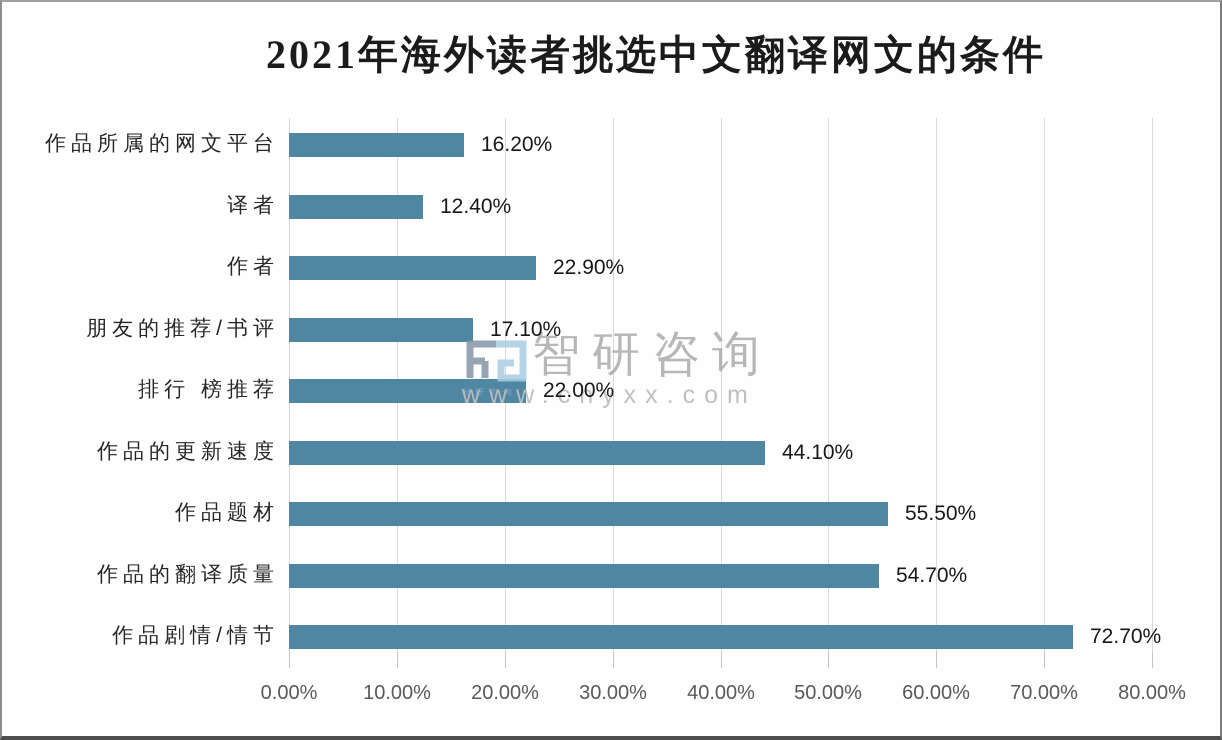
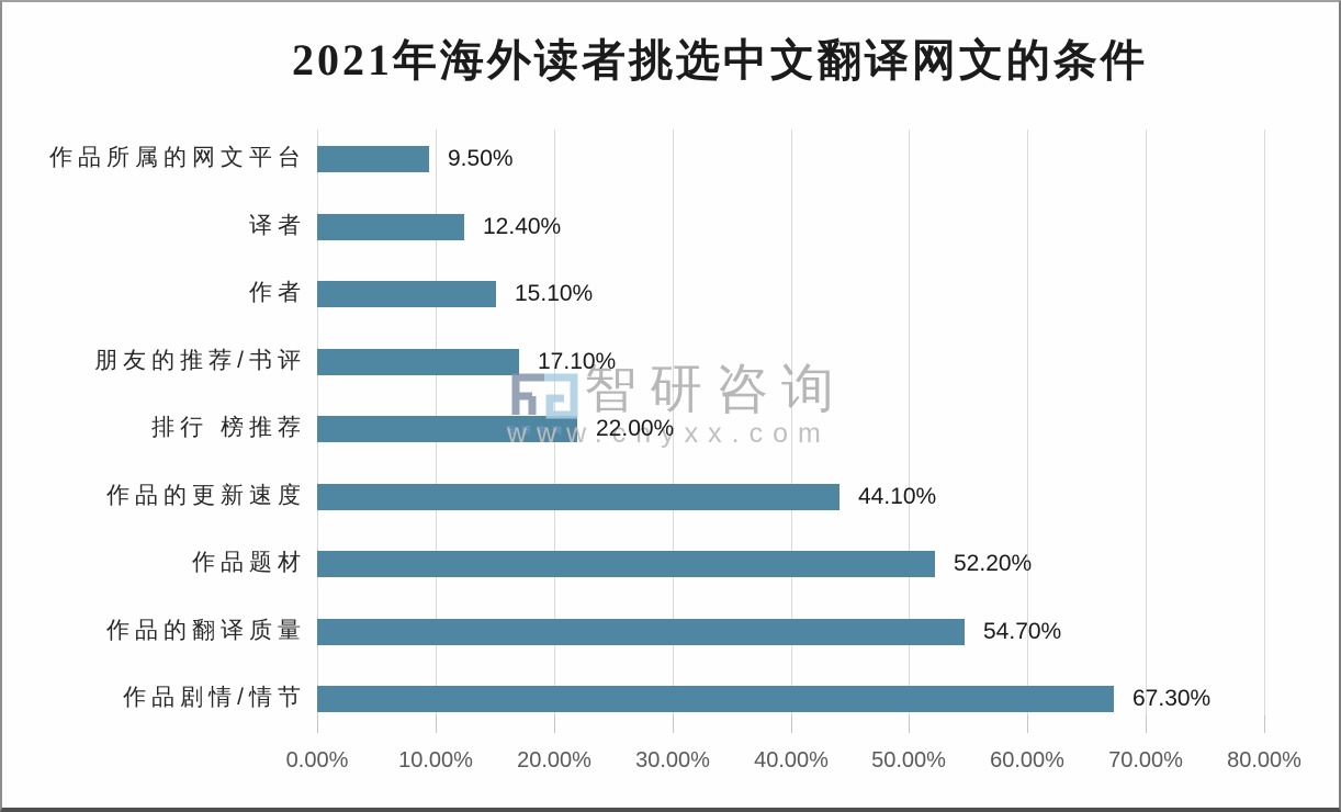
作品所属的网文平台: 16.20% -> 9.50%
作者: 22.90% -> 15.10%
作品题材: 55.50% -> 52.20%
作品剧情/情节: 72.70% -> 67.30%
